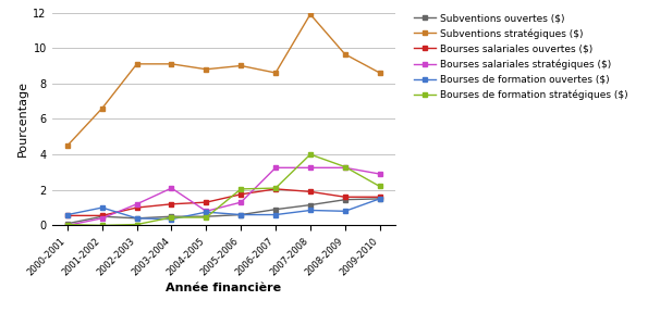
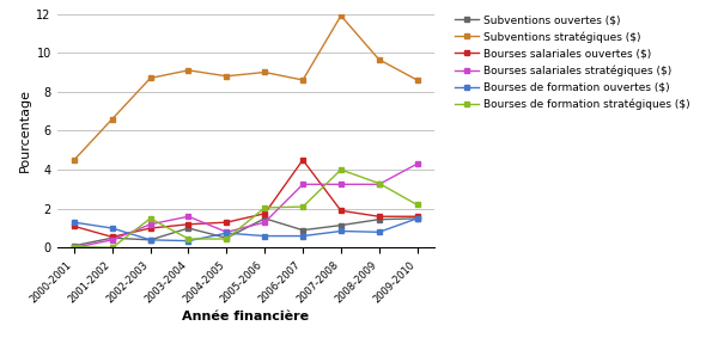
Bourses salariales ouvertes ($)/2000-2001: 0.6 -> 1.1
Bourses de formation ouvertes ($)/2000-2001: 0.6 -> 1.3
Subventions stratégiques ($)/2002-2003: 9.1 -> 8.7
Bourses de formation stratégiques ($)/2002-2003: 0.1 -> 1.5
Subventions ouvertes ($)/2003-2004: 0.5 -> 1.0
Bourses salariales stratégiques ($)/2003-2004: 2.1 -> 1.6
Subventions ouvertes ($)/2005-2006: 0.6 -> 1.5
Bourses salariales ouvertes ($)/2006-2007: 2.0 -> 4.5
Bourses salariales stratégiques ($)/2009-2010: 2.9 -> 4.3
